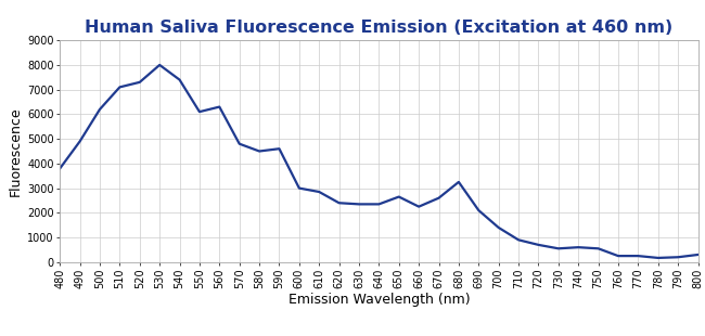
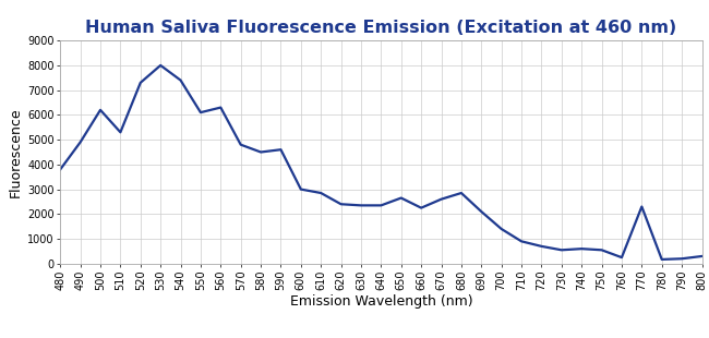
510: 7100 -> 5300
680: 3250 -> 2850
770: 250 -> 2300
